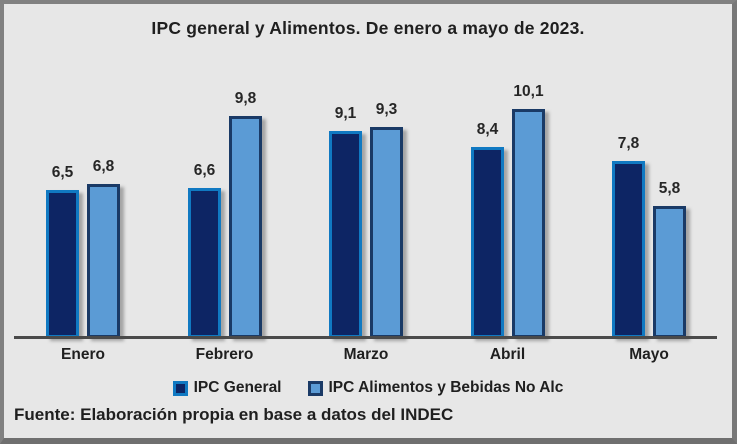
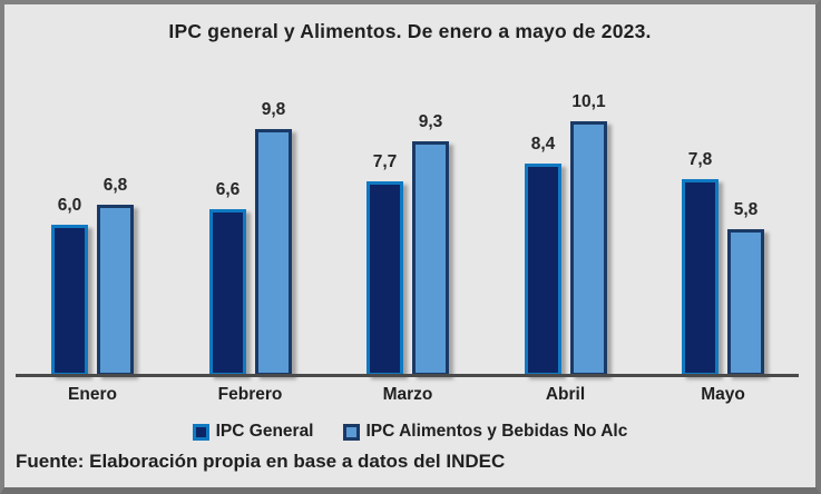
IPC General/Enero: 6,5 -> 6,0
IPC General/Marzo: 9,1 -> 7,7
